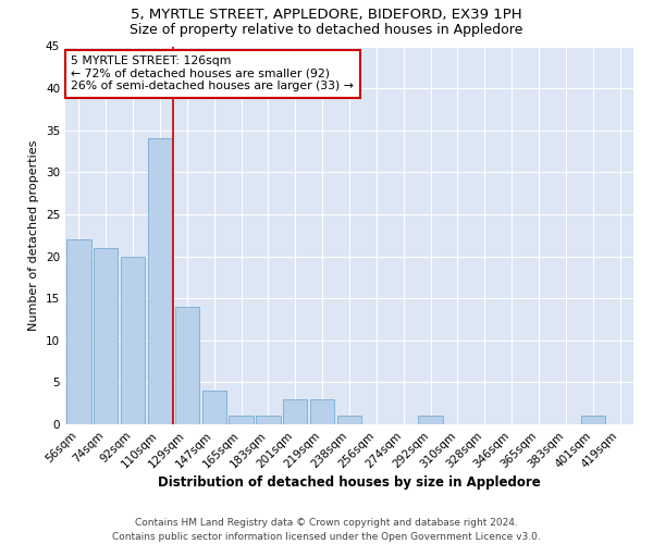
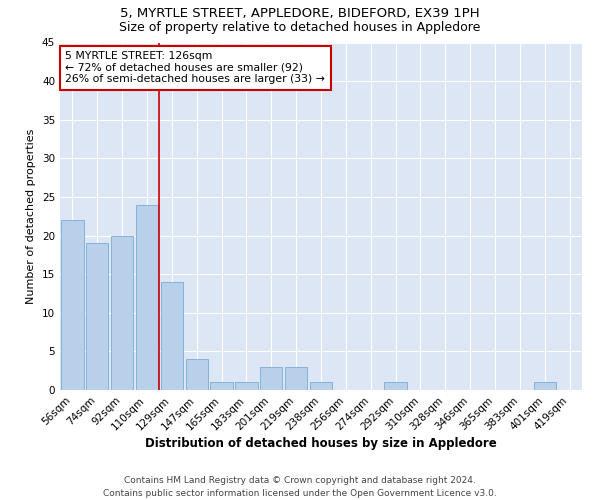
74sqm: 21 -> 19
110sqm: 34 -> 24
